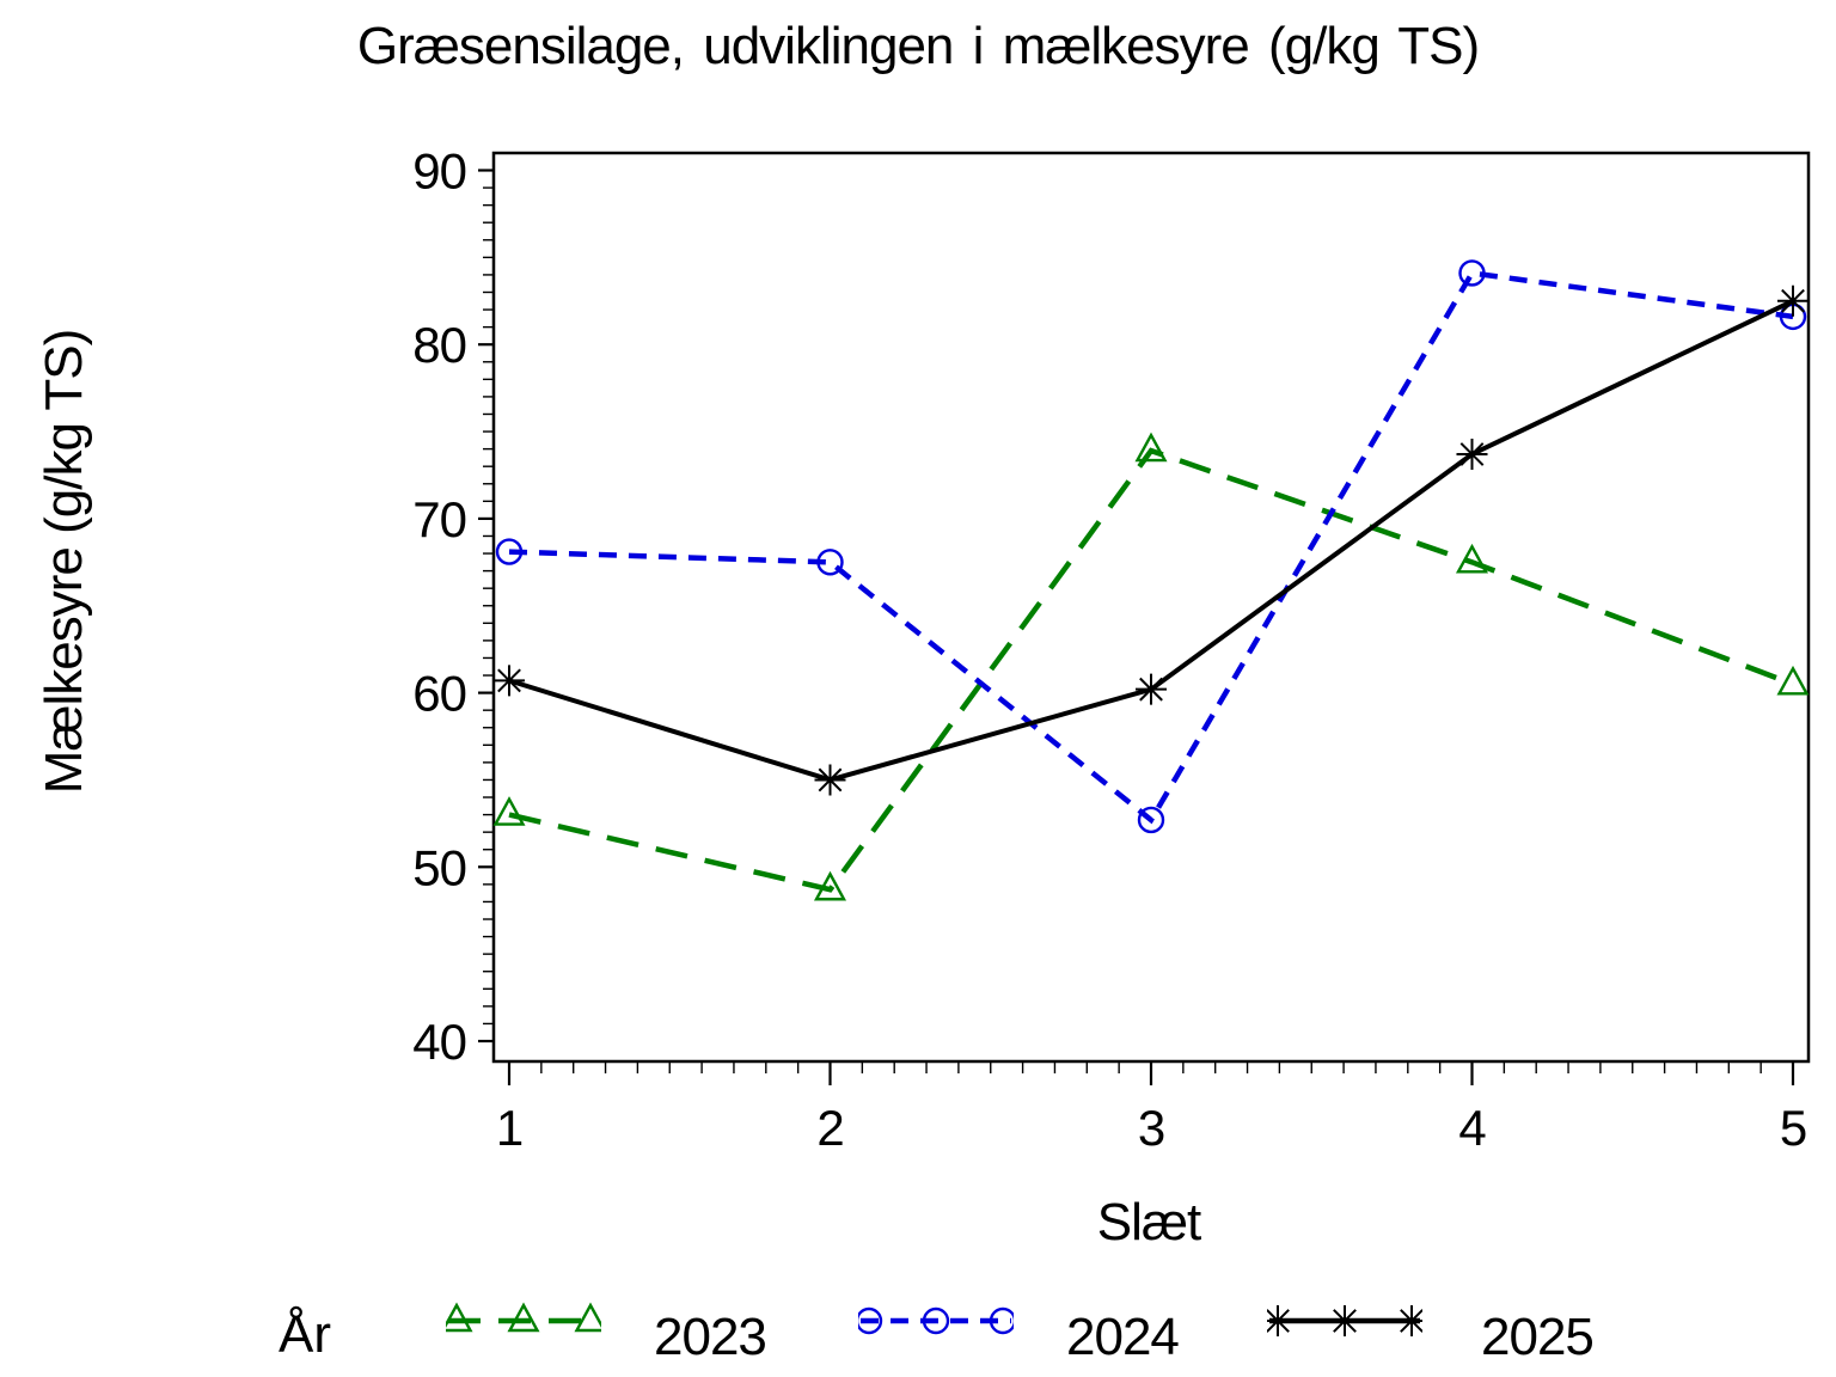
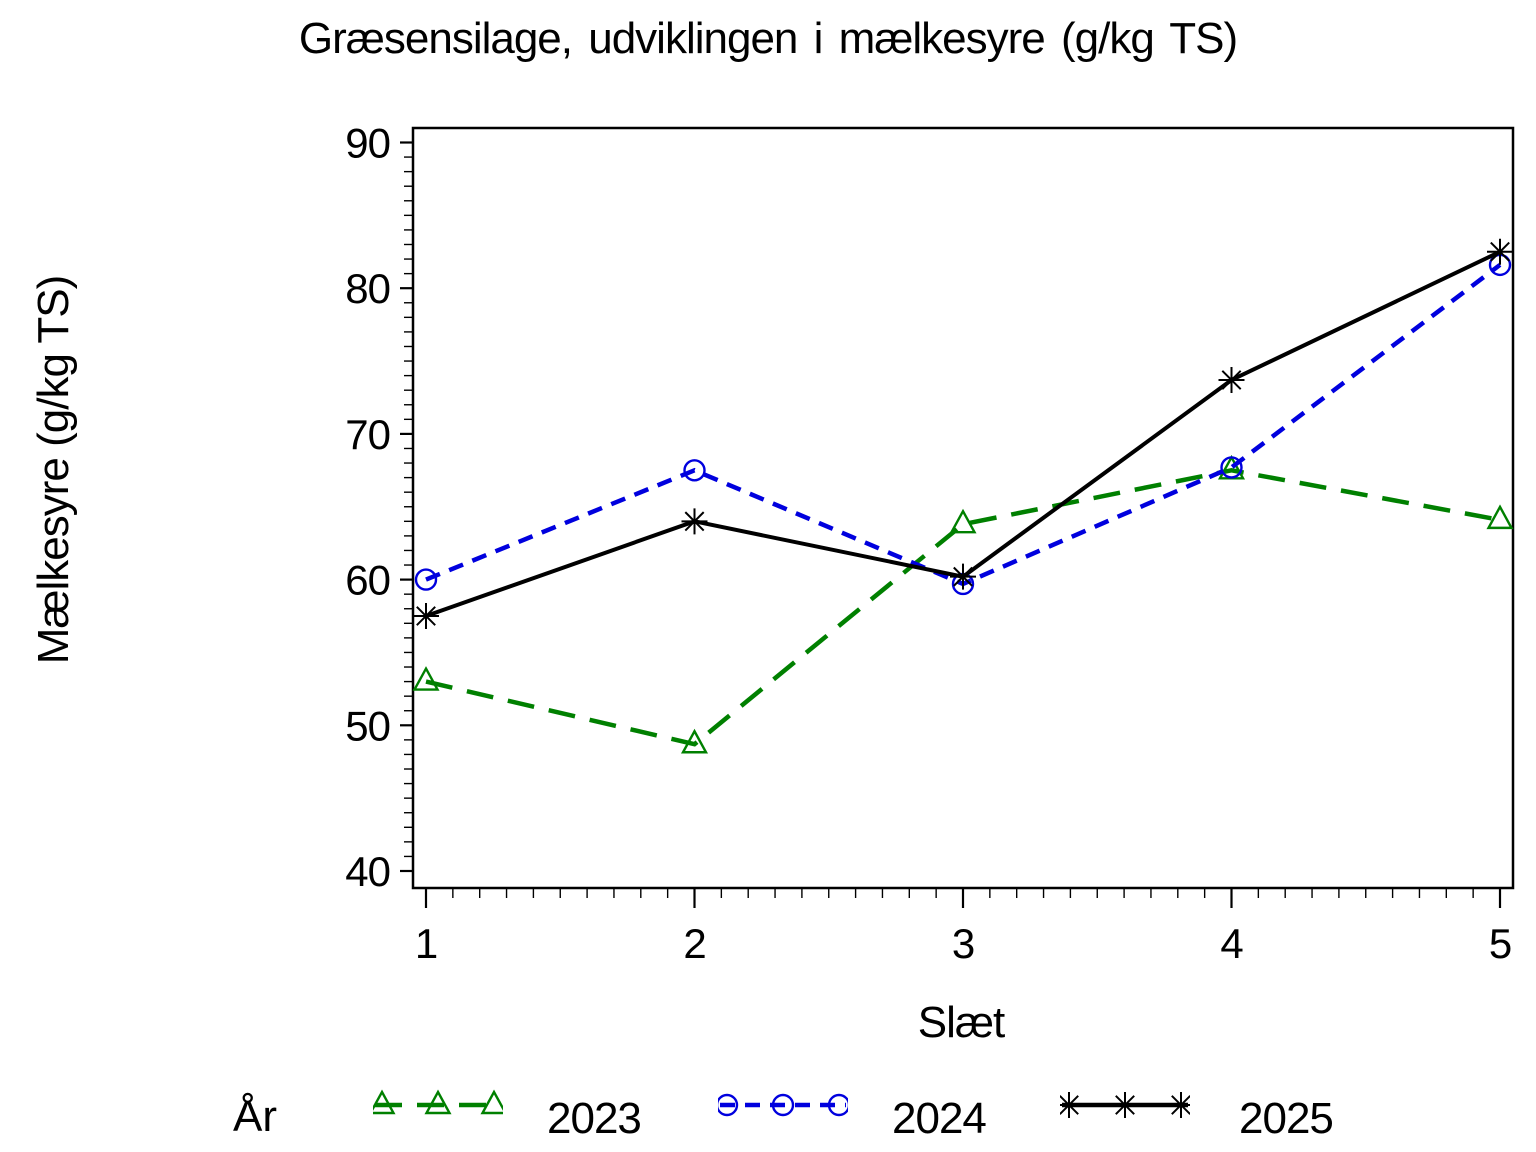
2024/1: 68.1 -> 60.0
2025/1: 60.7 -> 57.5
2025/2: 55.0 -> 64.0
2023/3: 73.9 -> 63.8
2024/3: 52.7 -> 59.7
2024/4: 84.1 -> 67.7
2023/5: 60.5 -> 64.1
